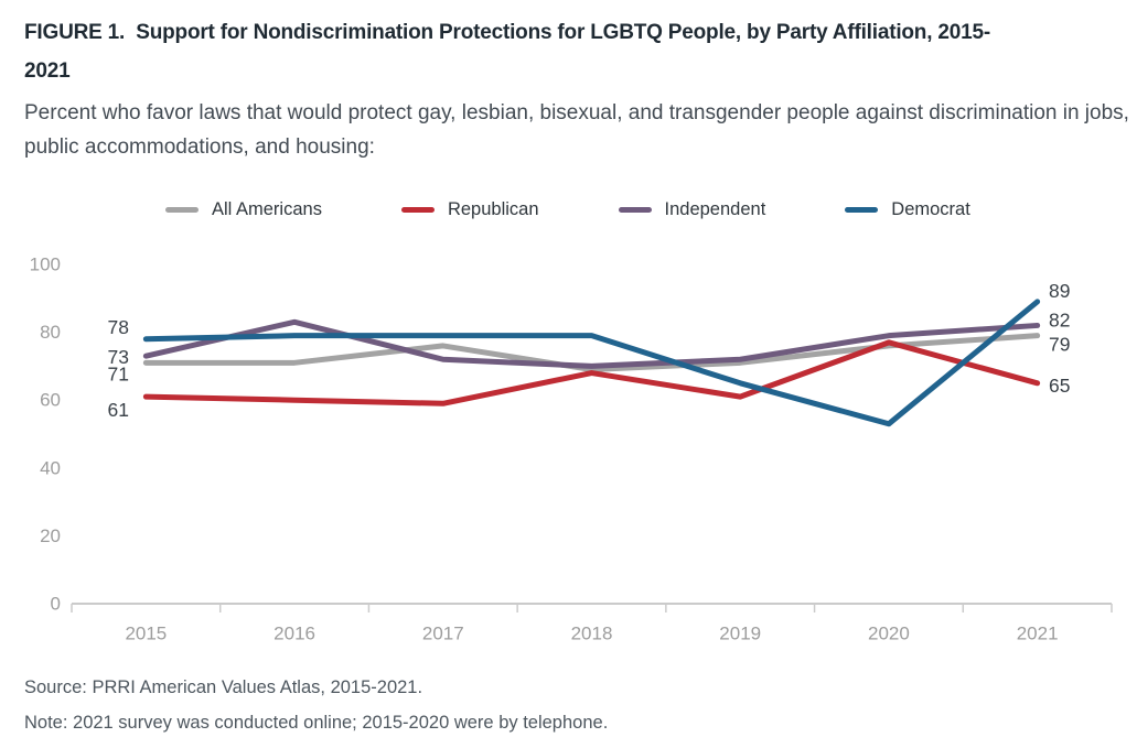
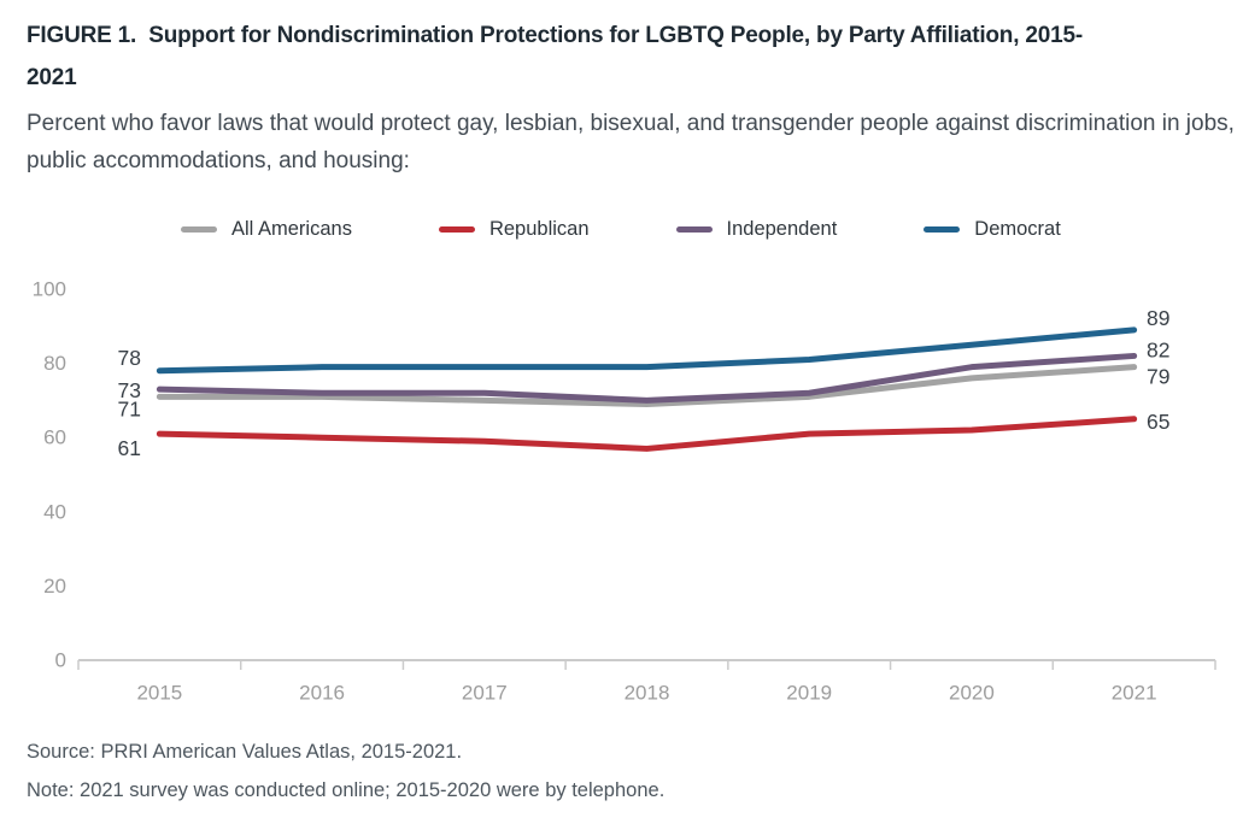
Independent/2016: 83 -> 72
All Americans/2017: 76 -> 70
Republican/2018: 68 -> 57
Democrat/2019: 65 -> 81
Republican/2020: 77 -> 62
Democrat/2020: 53 -> 85
